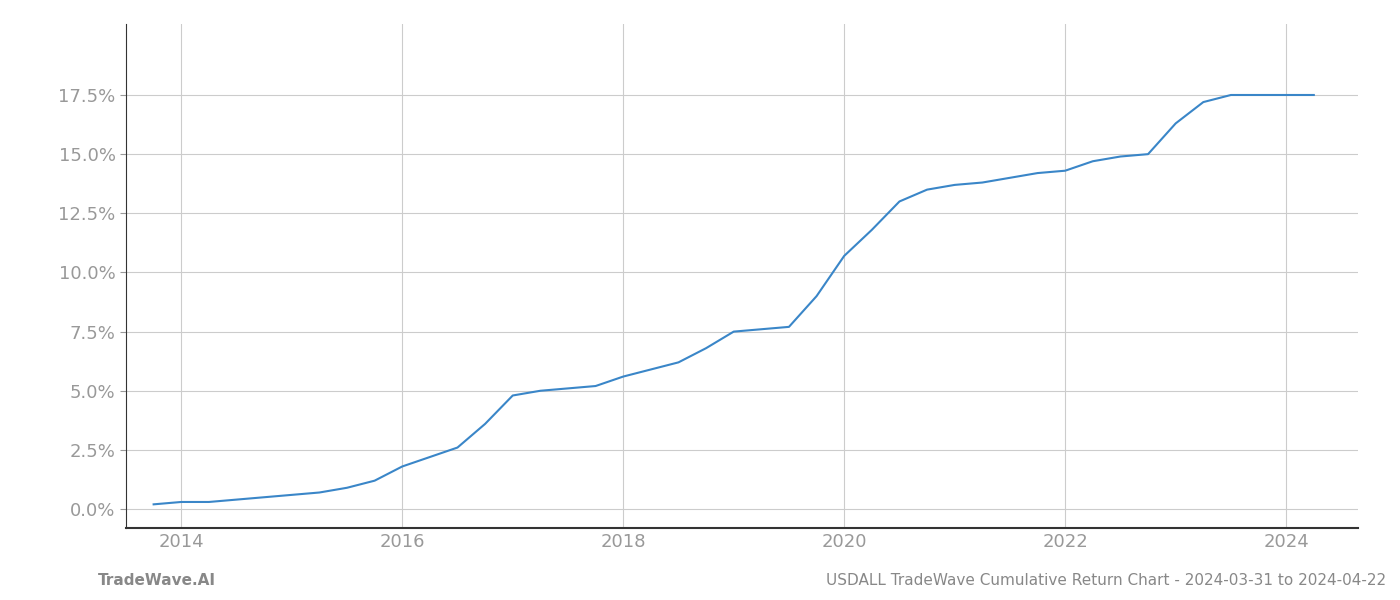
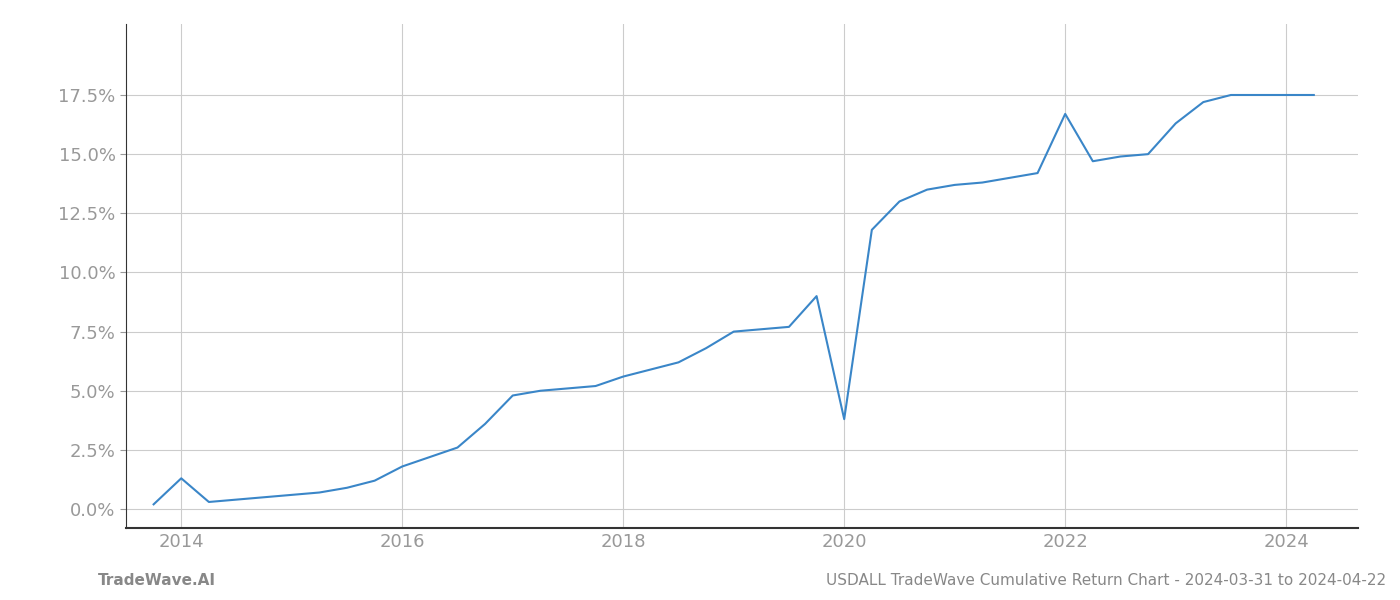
2014: 0.3% -> 1.3%
2020: 10.7% -> 3.8%
2022: 14.3% -> 16.7%
